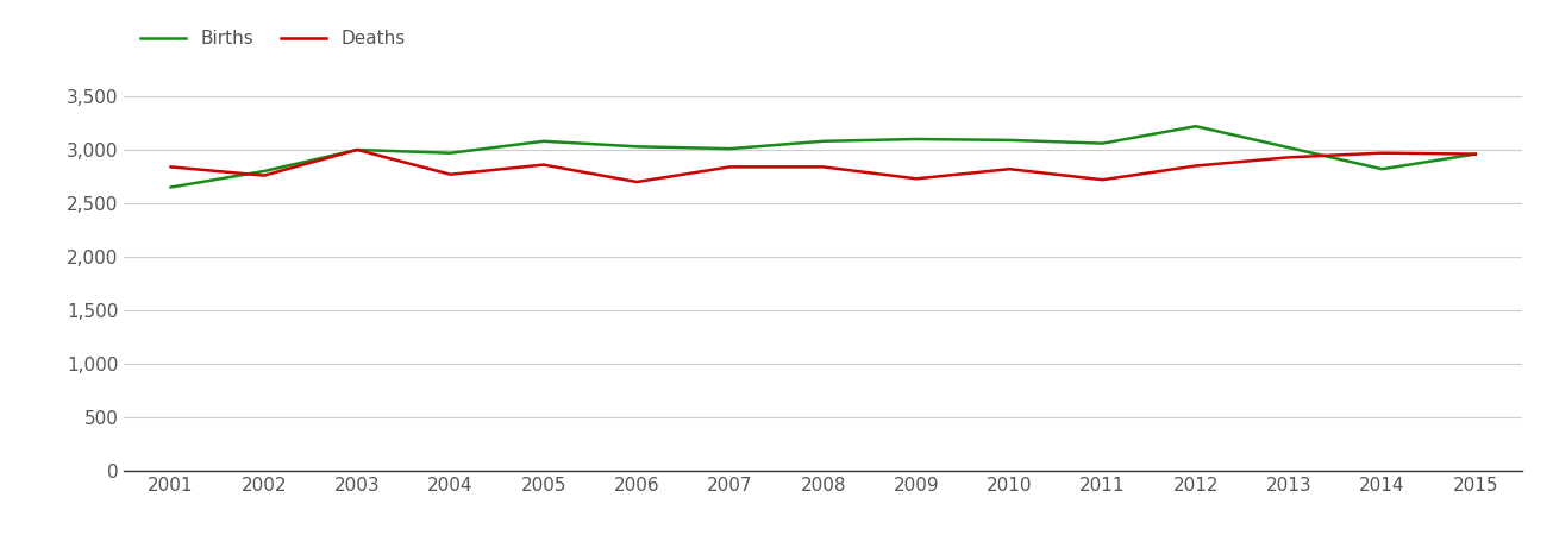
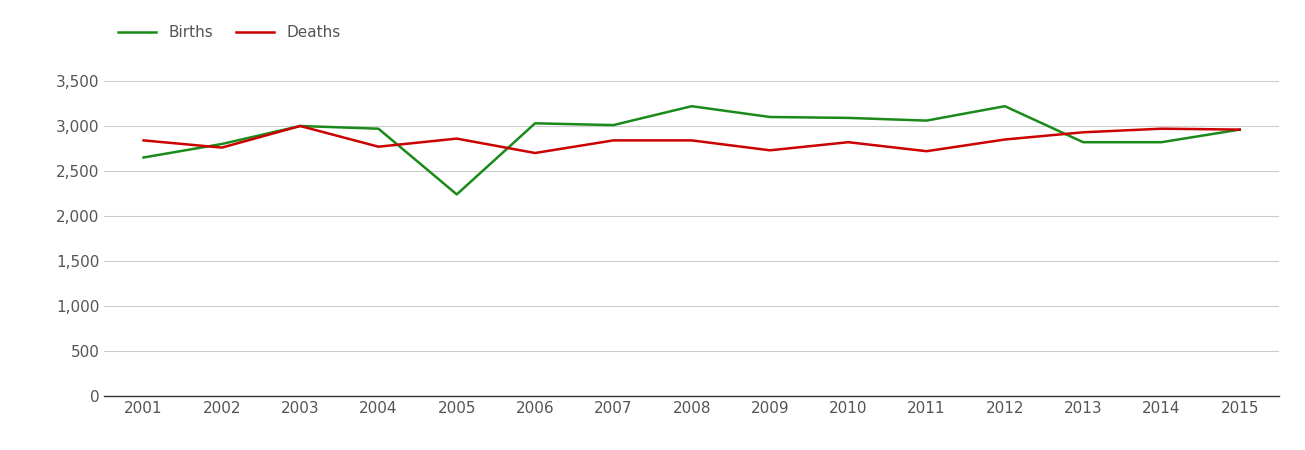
Births/2005: 3,080 -> 2,240
Births/2008: 3,080 -> 3,220
Births/2013: 3,020 -> 2,820
